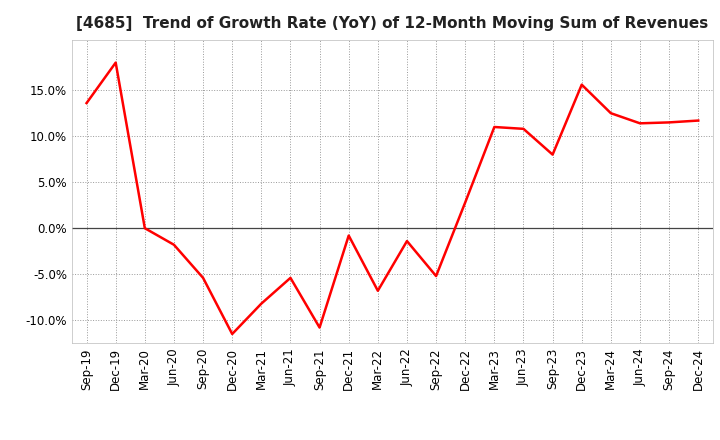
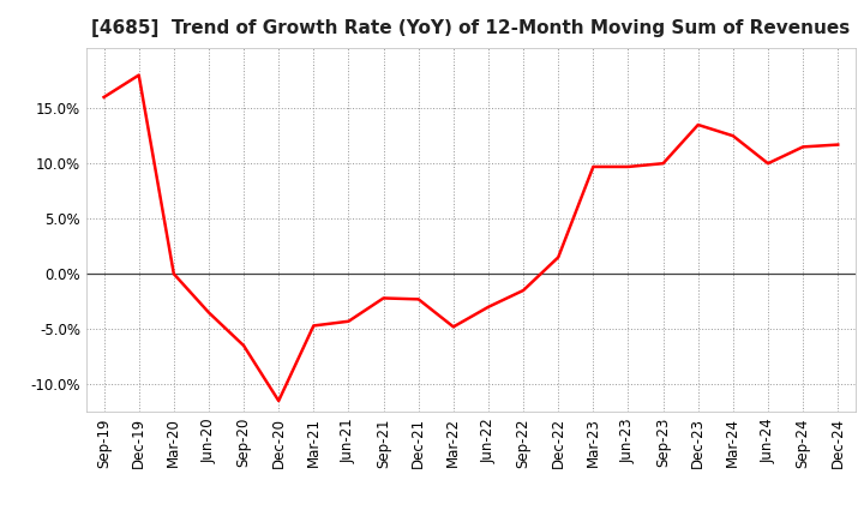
Sep-19: 13.6% -> 16.0%
Jun-20: -1.8% -> -3.5%
Sep-20: -5.4% -> -6.5%
Mar-21: -8.2% -> -4.7%
Jun-21: -5.4% -> -4.3%
Sep-21: -10.8% -> -2.2%
Dec-21: -0.8% -> -2.3%
Mar-22: -6.8% -> -4.8%
Jun-22: -1.4% -> -3.0%
Sep-22: -5.2% -> -1.5%
Dec-22: 2.8% -> 1.5%
Mar-23: 11.0% -> 9.7%
Jun-23: 10.8% -> 9.7%
Sep-23: 8.0% -> 10.0%
Dec-23: 15.6% -> 13.5%
Jun-24: 11.4% -> 10.0%
